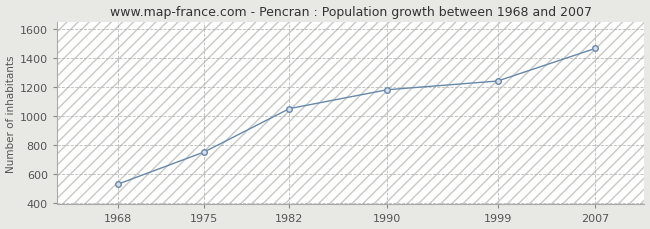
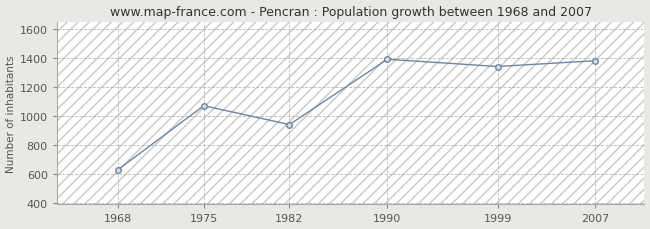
1968: 530 -> 630
1975: 750 -> 1070
1982: 1050 -> 940
1990: 1180 -> 1390
1999: 1240 -> 1340
2007: 1460 -> 1380
